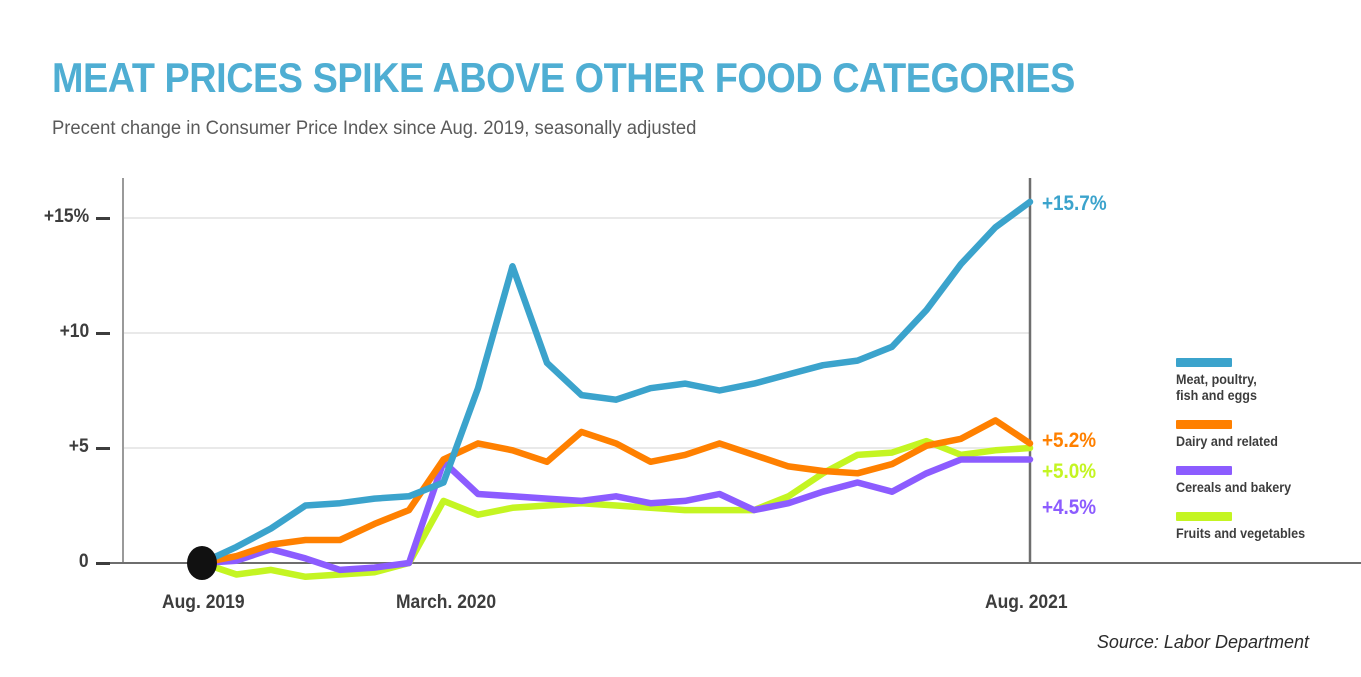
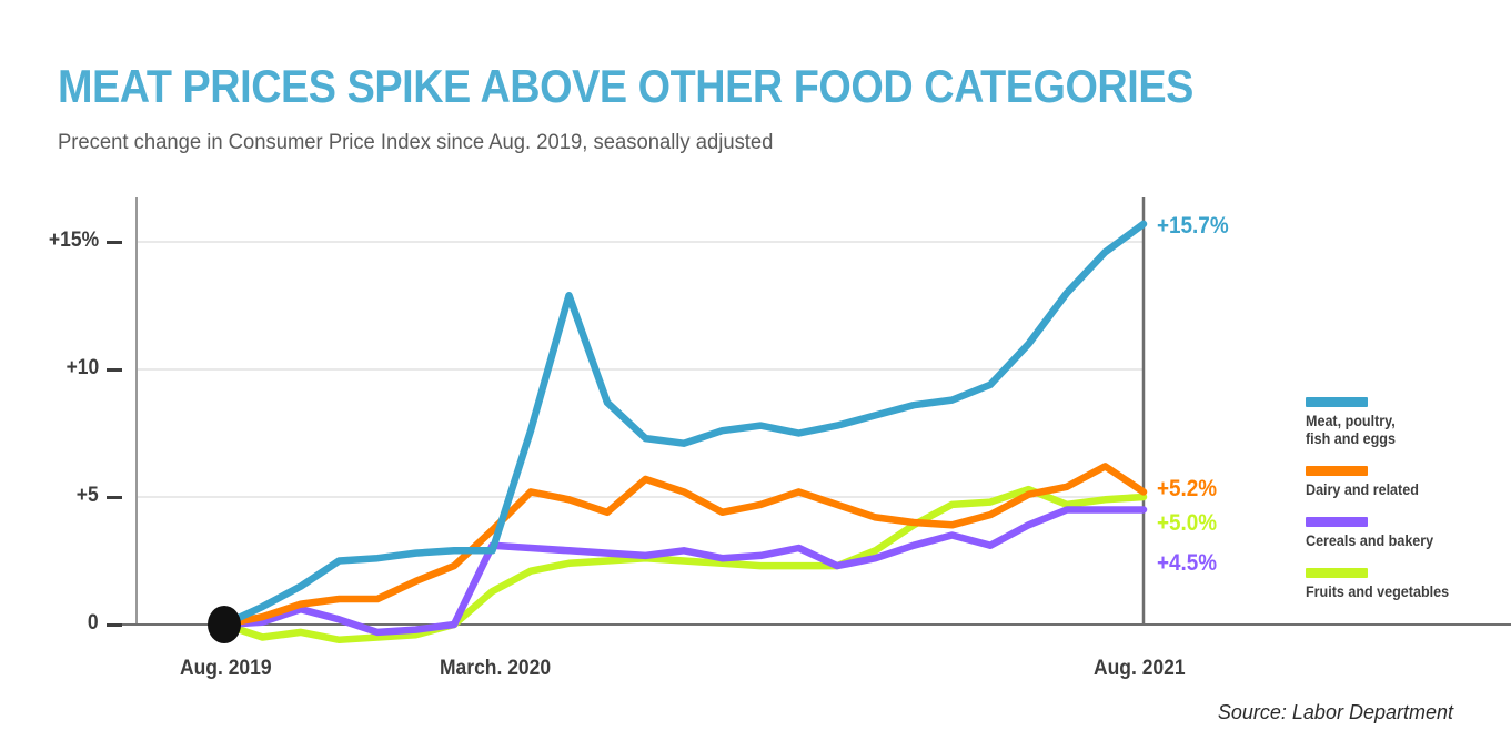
Meat, poultry, fish and eggs/March. 2020: 3.5% -> 2.9%
Dairy and related/March. 2020: 4.5% -> 3.7%
Cereals and bakery/March. 2020: 4.4% -> 3.1%
Fruits and vegetables/March. 2020: 2.7% -> 1.3%
